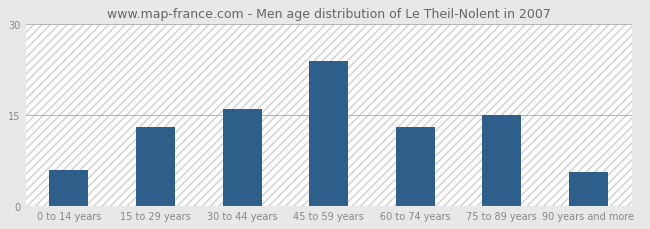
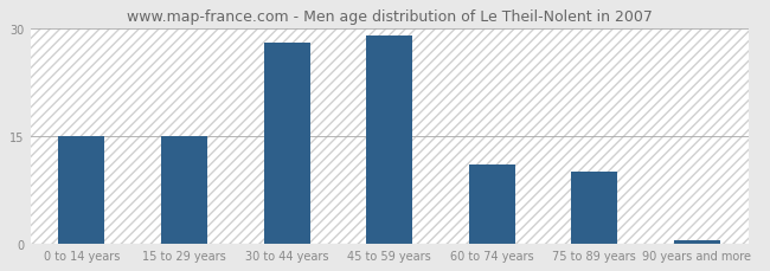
0 to 14 years: 6.0 -> 15.0
15 to 29 years: 13.0 -> 15.0
30 to 44 years: 16.0 -> 28.0
45 to 59 years: 24.0 -> 29.0
60 to 74 years: 13.0 -> 11.0
75 to 89 years: 15.0 -> 10.0
90 years and more: 5.6 -> 0.5
